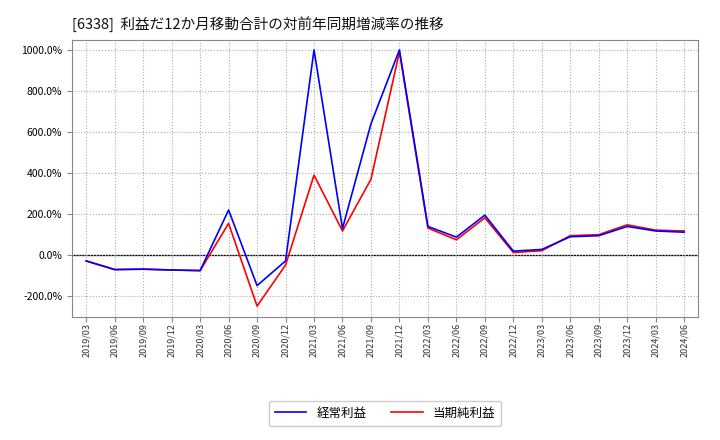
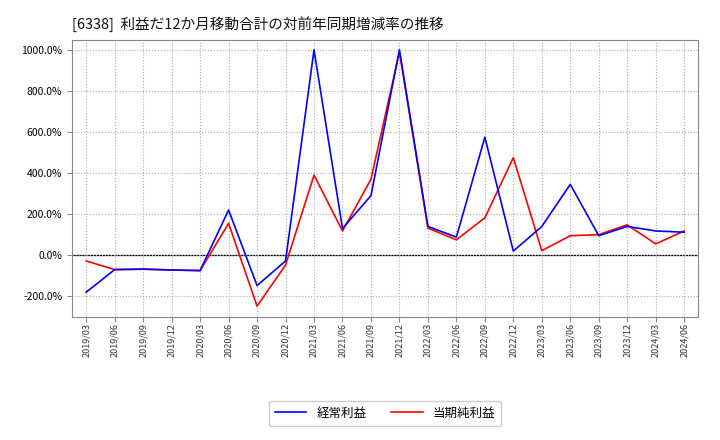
経常利益/2019/03: -28% -> -180%
経常利益/2021/09: 640% -> 290%
経常利益/2022/09: 195% -> 575%
当期純利益/2022/12: 13% -> 475%
経常利益/2023/03: 28% -> 140%
経常利益/2023/06: 90% -> 345%
当期純利益/2024/03: 122% -> 55%
